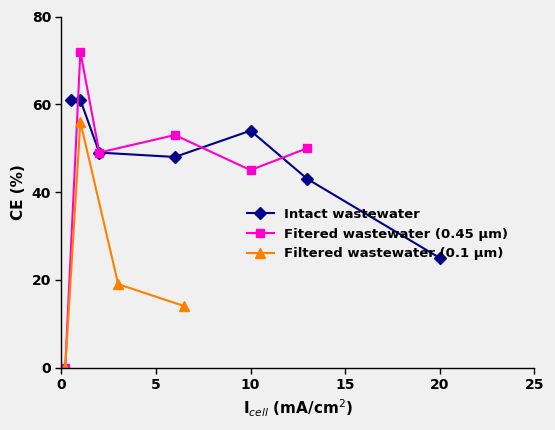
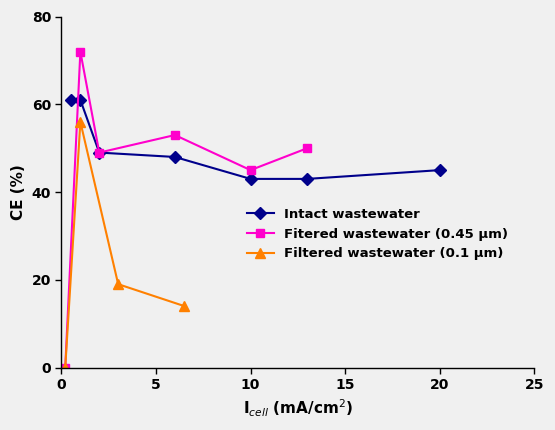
Intact wastewater/10: 54 -> 43
Intact wastewater/20: 25 -> 45
